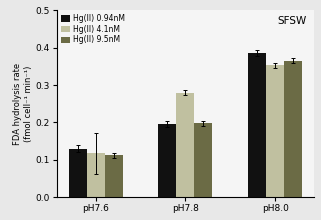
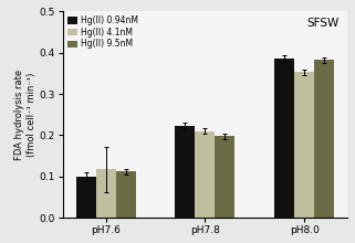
Hg(II) 0.94nM/pH7.6: 0.130 -> 0.100
Hg(II) 0.94nM/pH7.8: 0.195 -> 0.222
Hg(II) 4.1nM/pH7.8: 0.280 -> 0.210
Hg(II) 9.5nM/pH8.0: 0.365 -> 0.383
